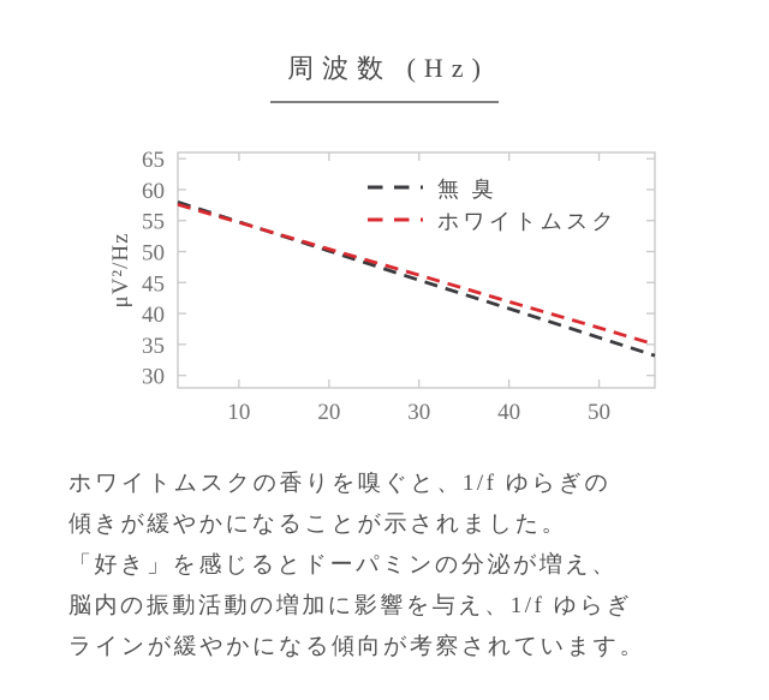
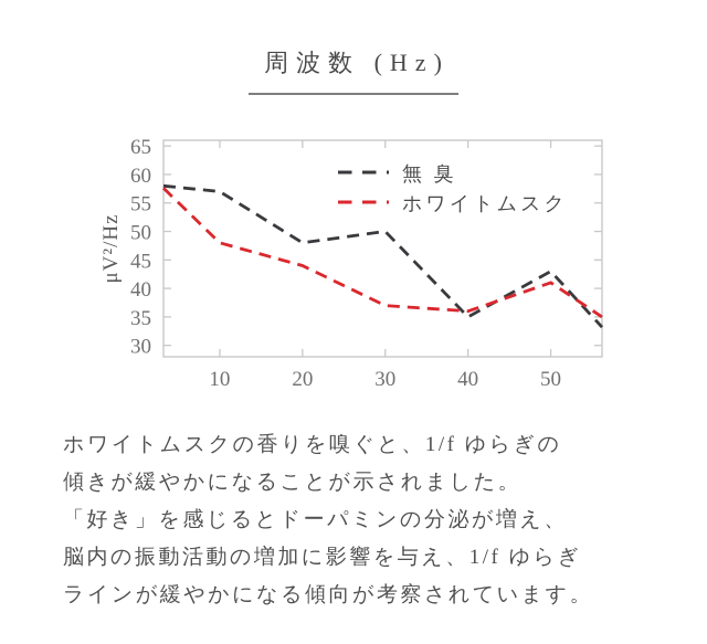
無 臭/10: 55 -> 57
ホワイトムスク/10: 55 -> 48
無 臭/20: 50 -> 48
ホワイトムスク/20: 50 -> 44
無 臭/30: 45 -> 50
ホワイトムスク/30: 46 -> 37
無 臭/40: 41 -> 35
ホワイトムスク/40: 42 -> 36
無 臭/50: 36 -> 43
ホワイトムスク/50: 38 -> 41
